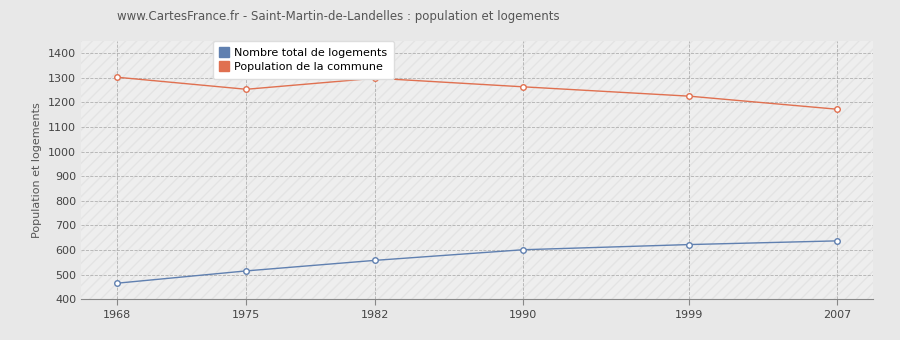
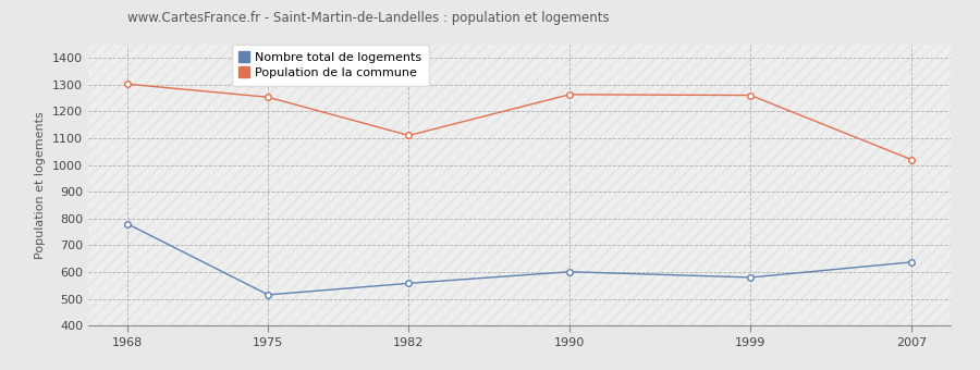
Nombre total de logements/1968: 465 -> 780
Population de la commune/1982: 1298 -> 1110
Nombre total de logements/1999: 622 -> 580
Population de la commune/1999: 1225 -> 1260
Population de la commune/2007: 1172 -> 1020
